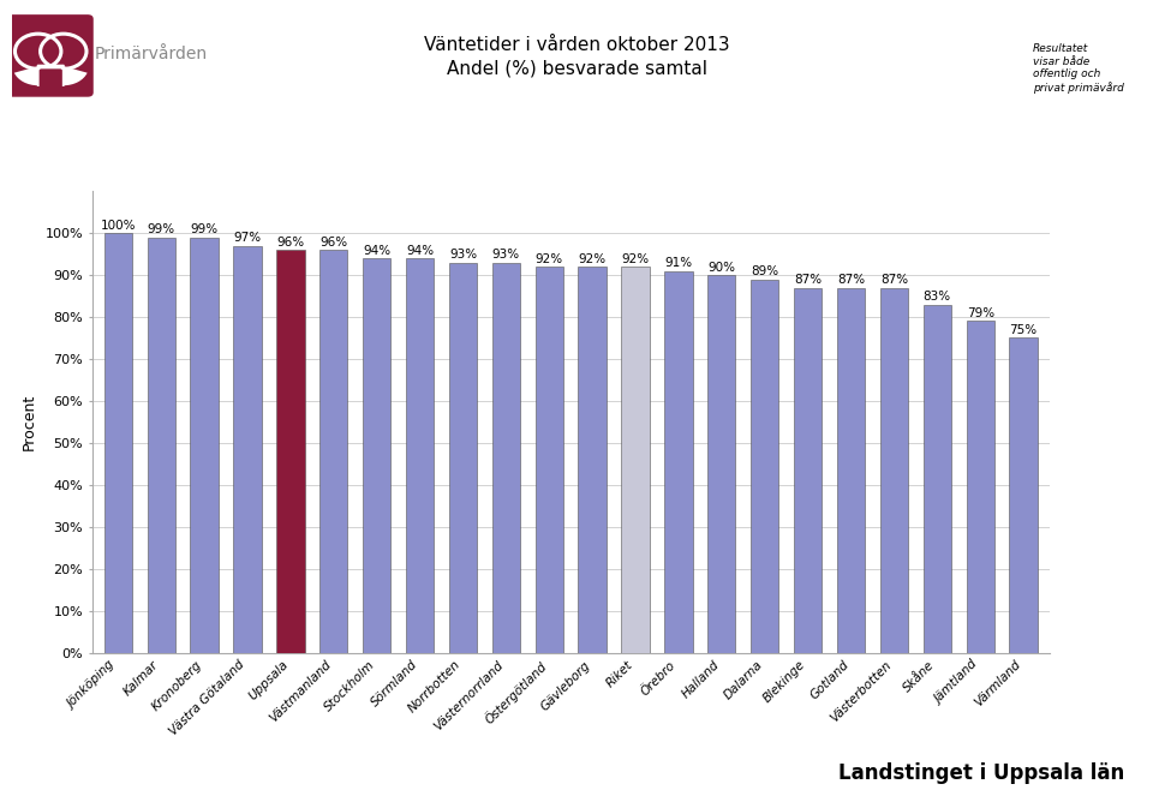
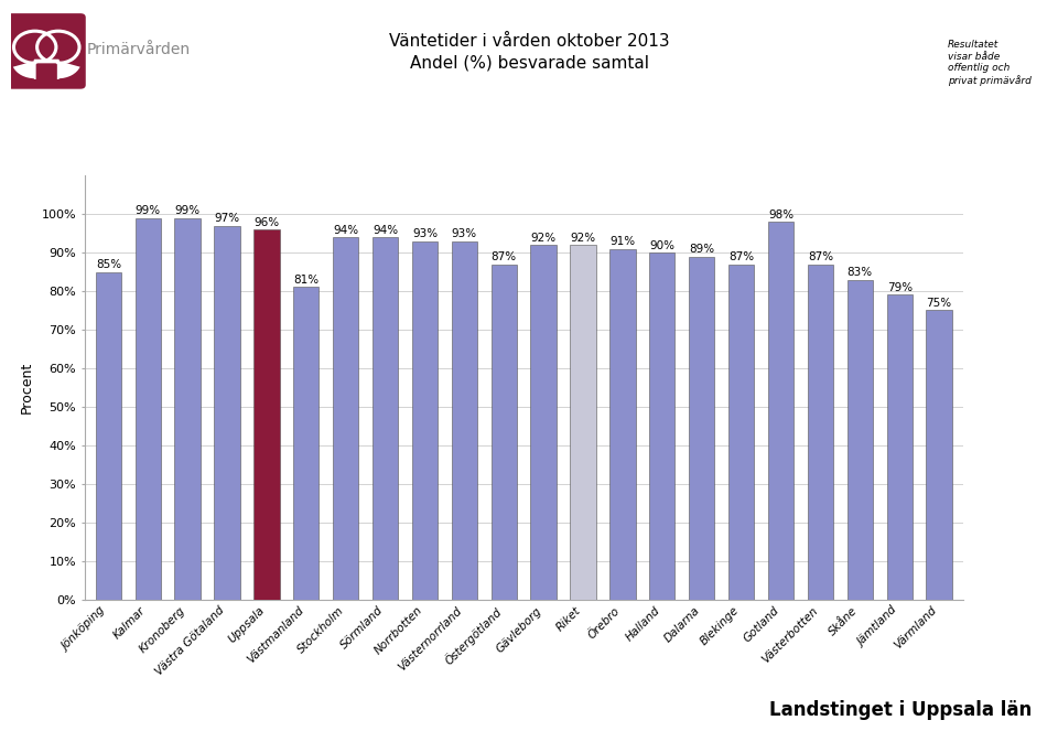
Jönköping: 100% -> 85%
Västmanland: 96% -> 81%
Östergötland: 92% -> 87%
Gotland: 87% -> 98%
